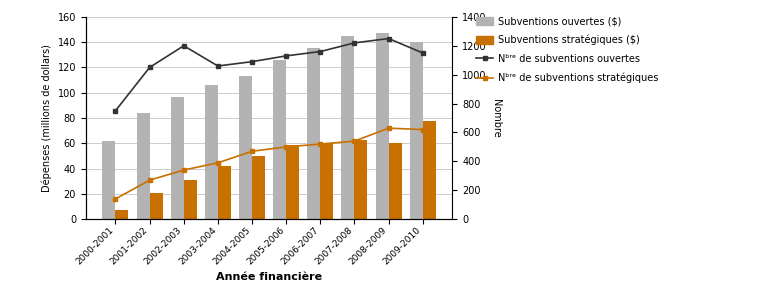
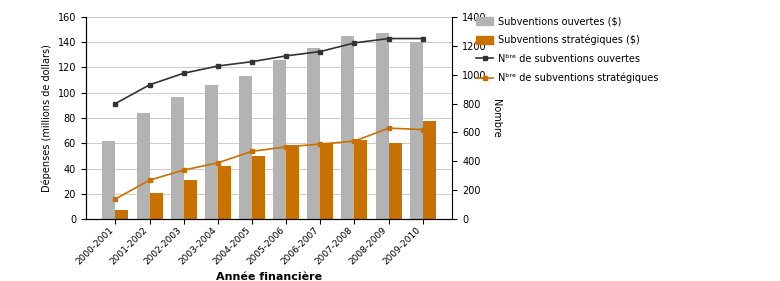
Nᵇʳᵉ de subventions ouvertes/2000-2001: 750 -> 800
Nᵇʳᵉ de subventions ouvertes/2001-2002: 1050 -> 930
Nᵇʳᵉ de subventions ouvertes/2002-2003: 1200 -> 1010
Nᵇʳᵉ de subventions ouvertes/2009-2010: 1150 -> 1250
